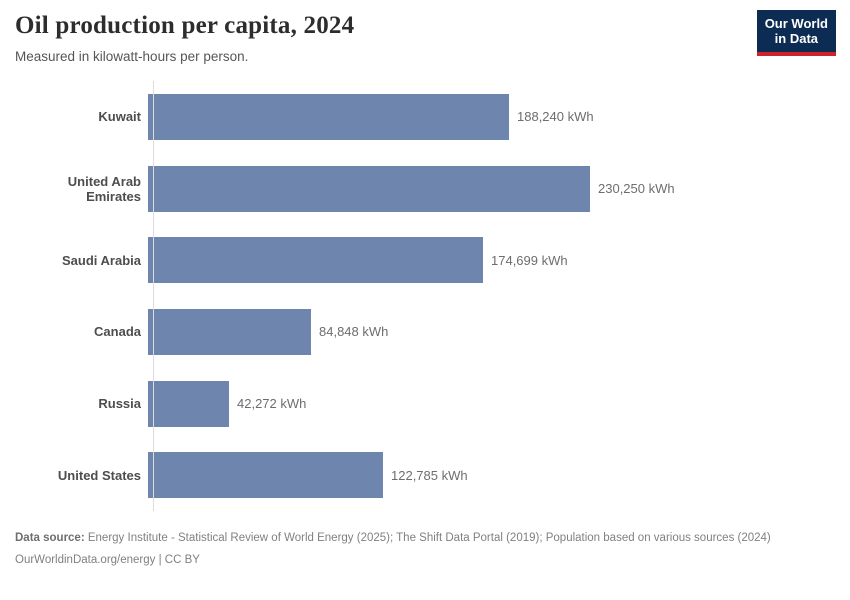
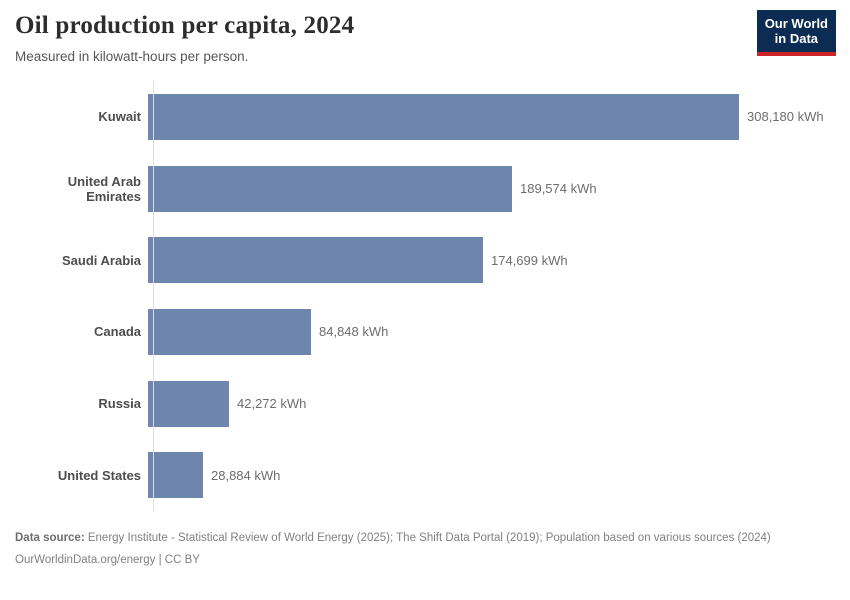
Kuwait: 188,240 -> 308,180
United Arab Emirates: 230,250 -> 189,574
United States: 122,785 -> 28,884
